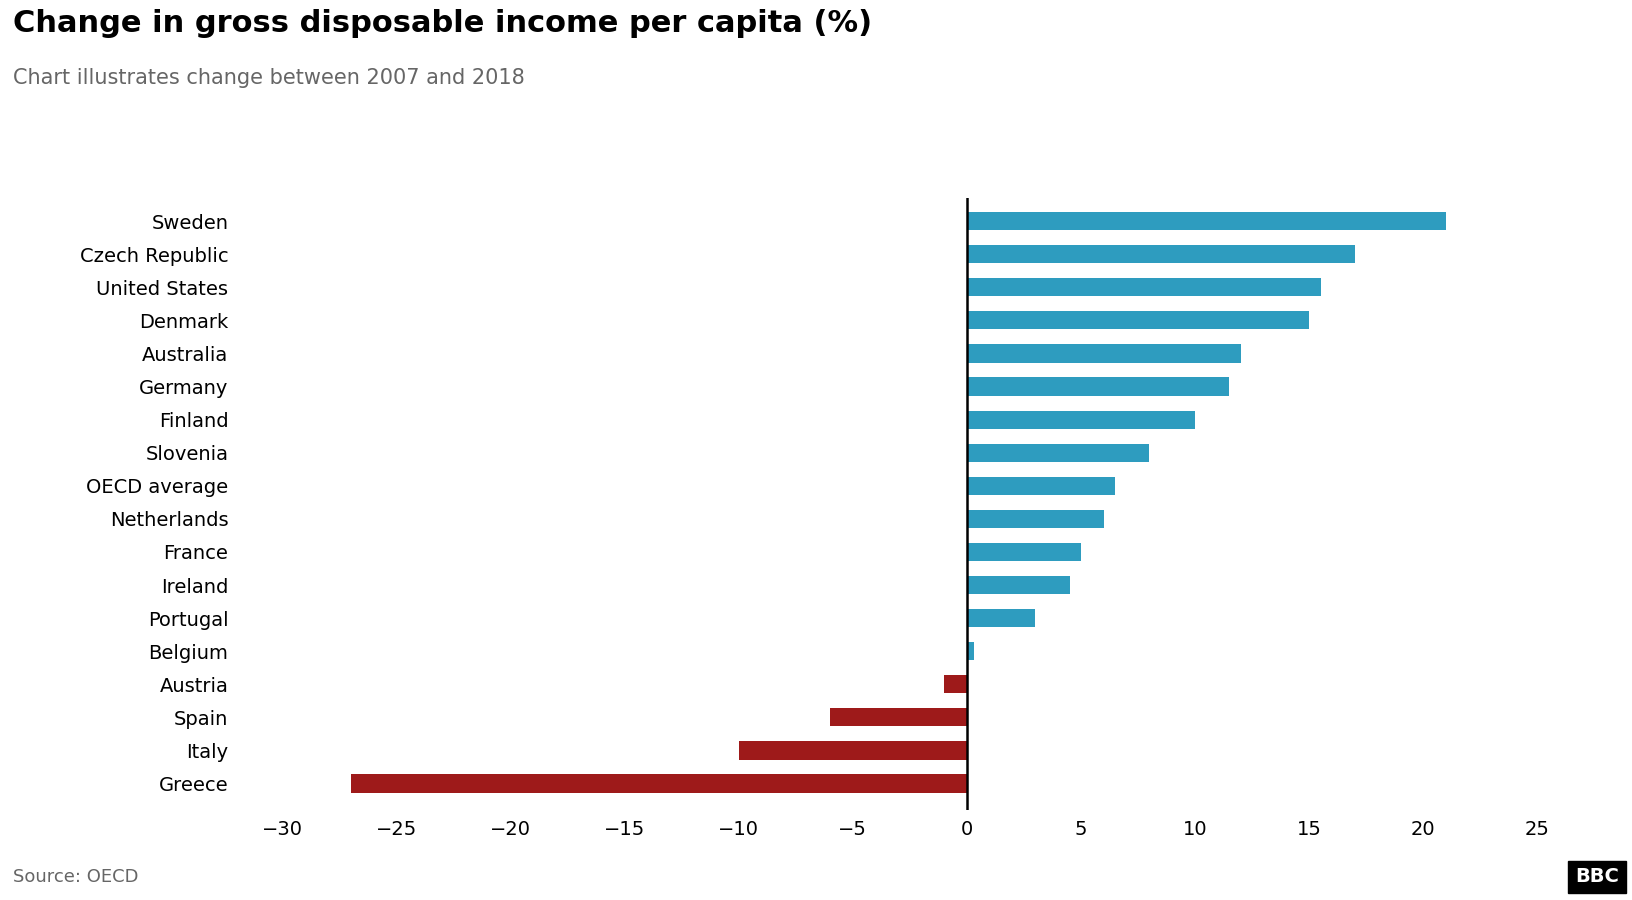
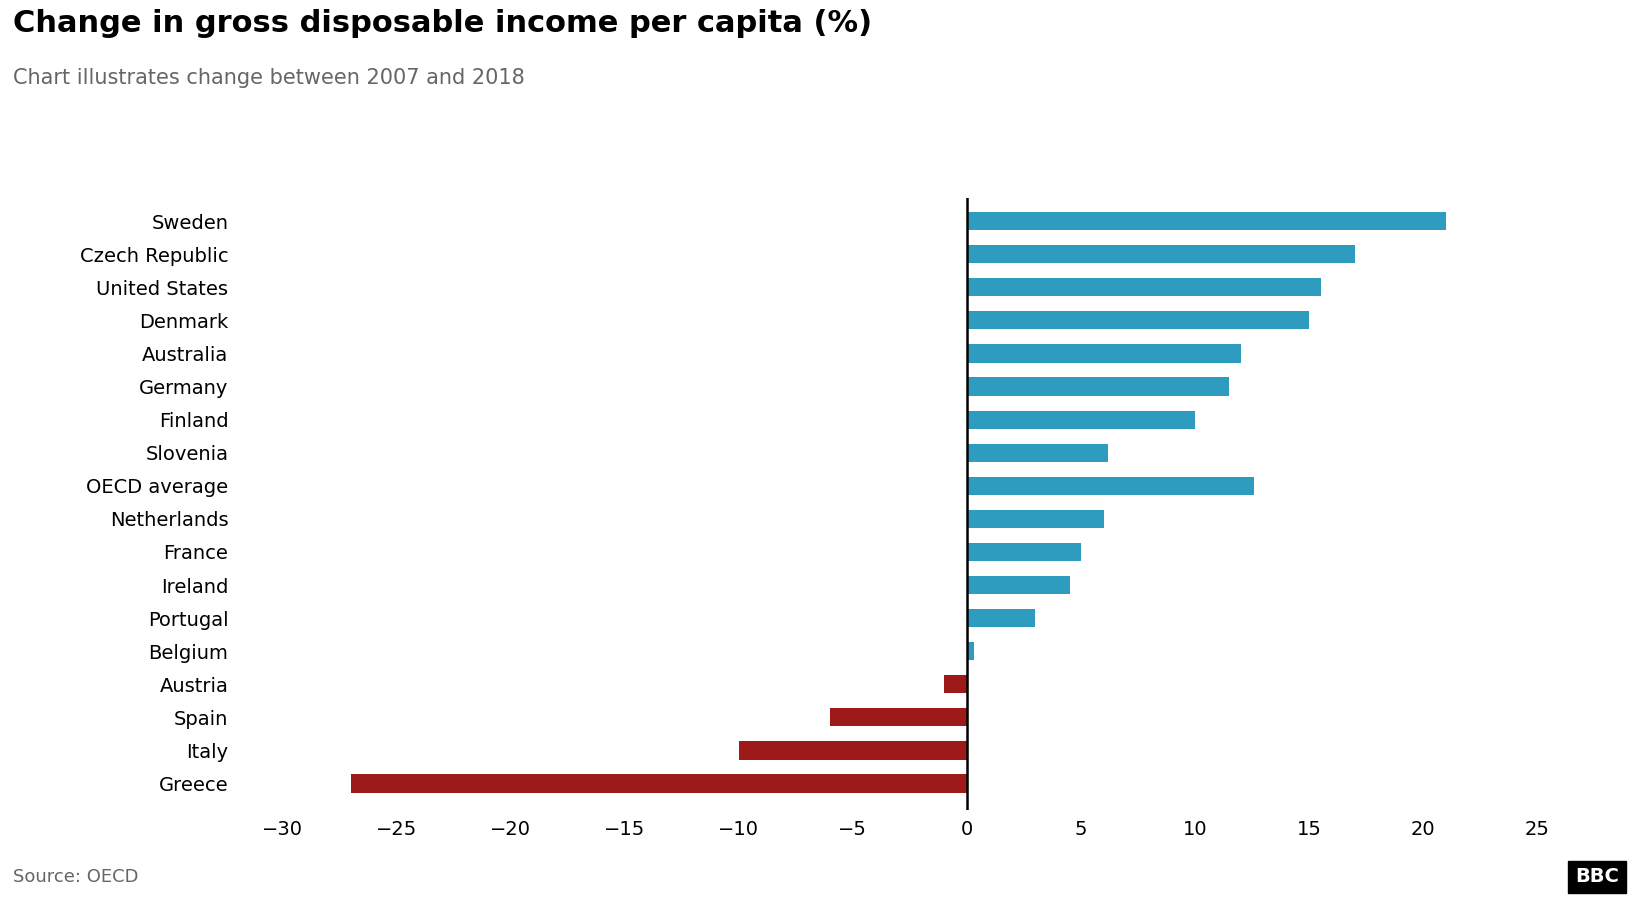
Slovenia: 8.0 -> 6.2
OECD average: 6.5 -> 12.6
